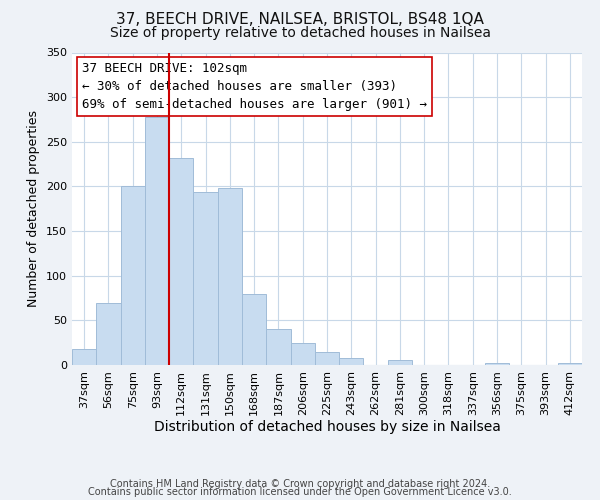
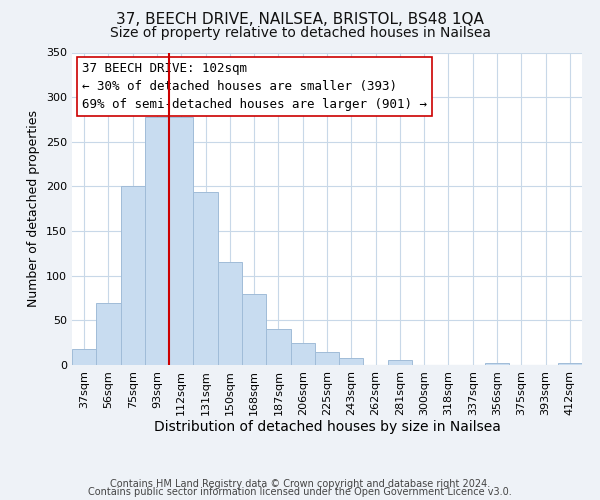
112sqm: 232 -> 278
150sqm: 198 -> 115
